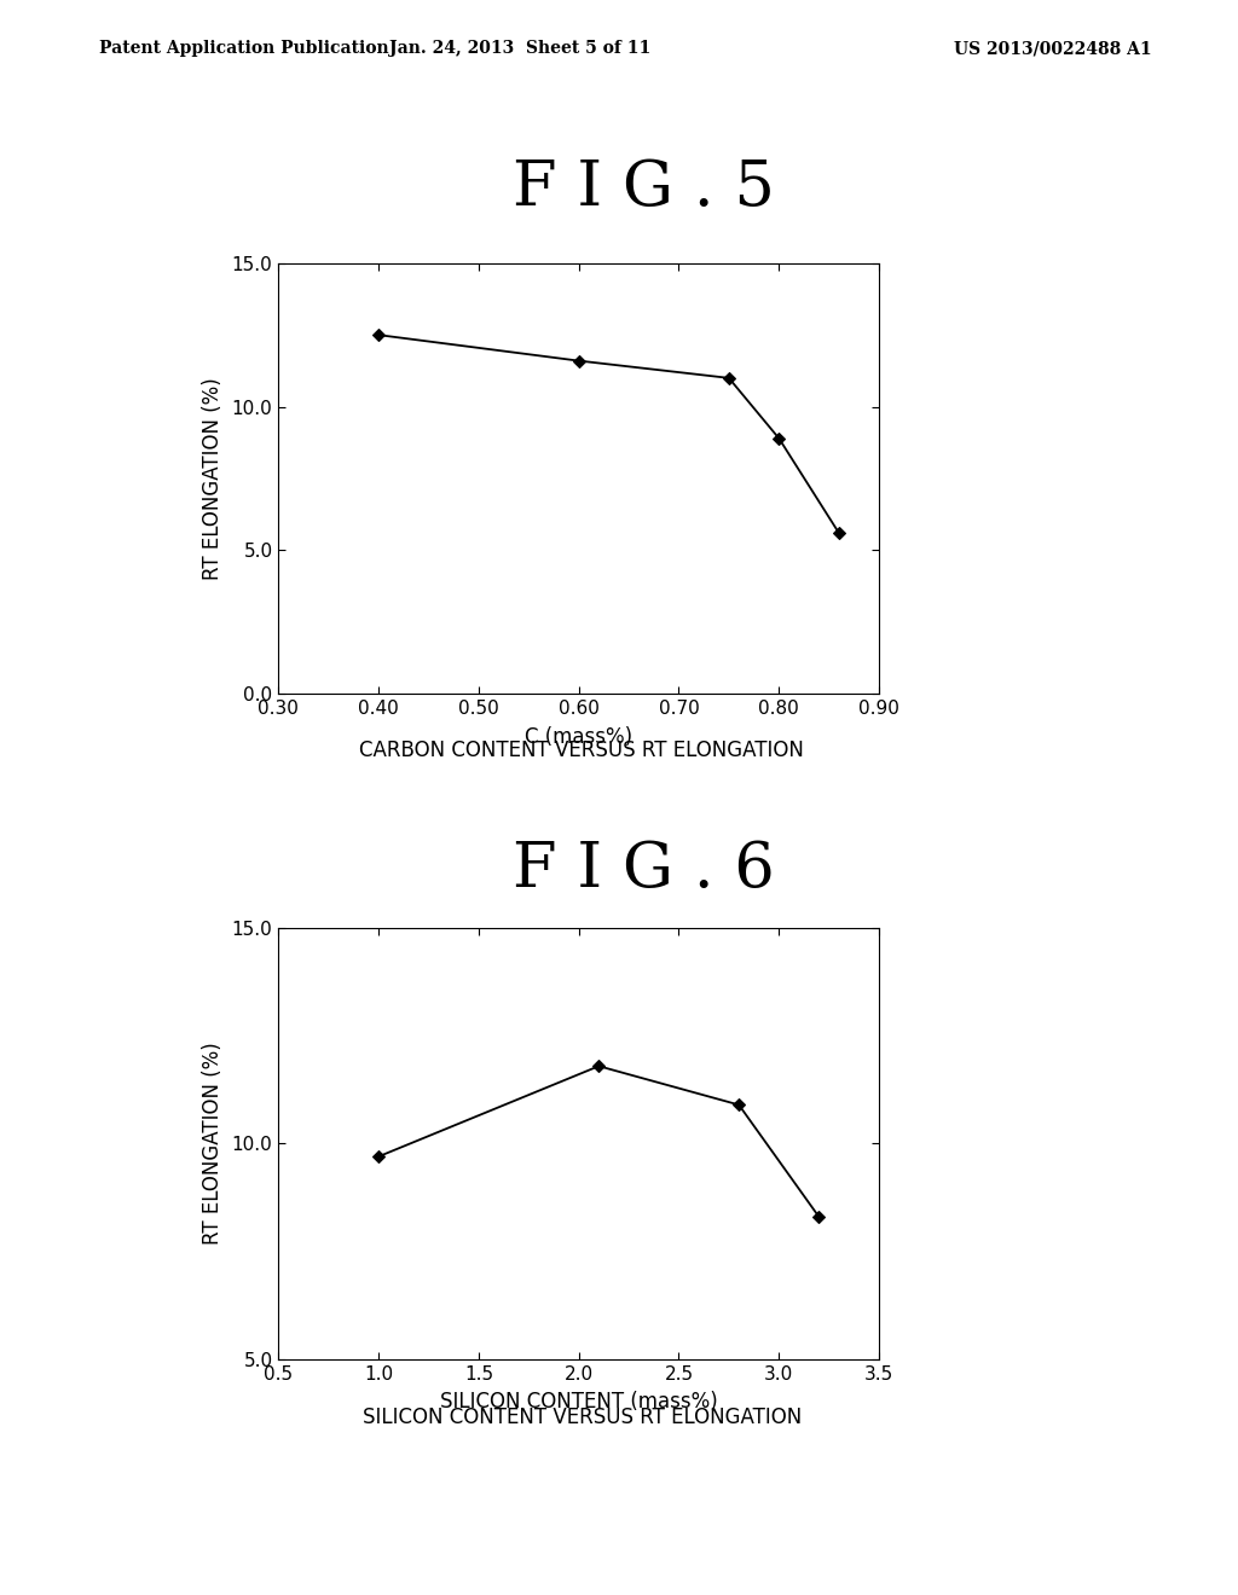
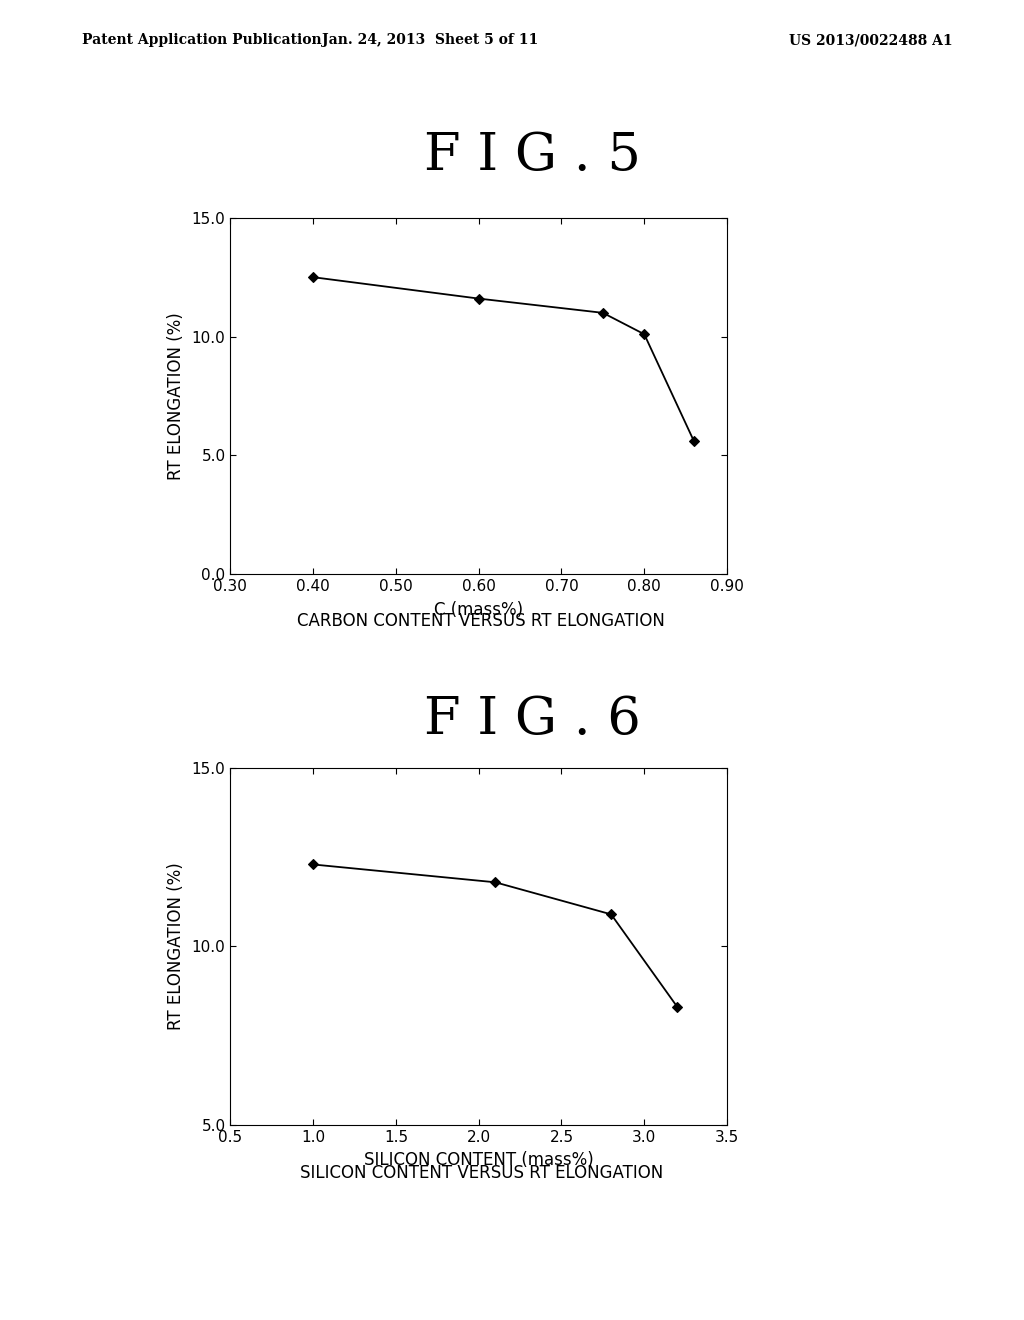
0.80: 8.9 -> 10.1
1.0: 9.7 -> 12.3
